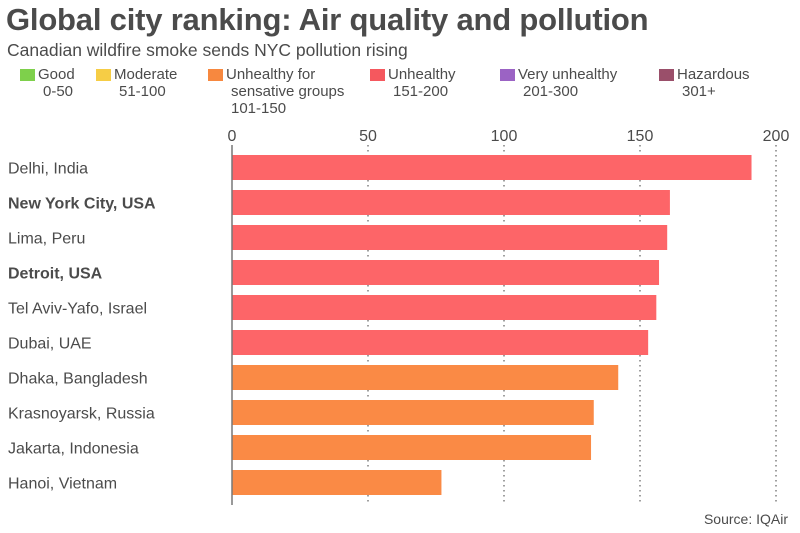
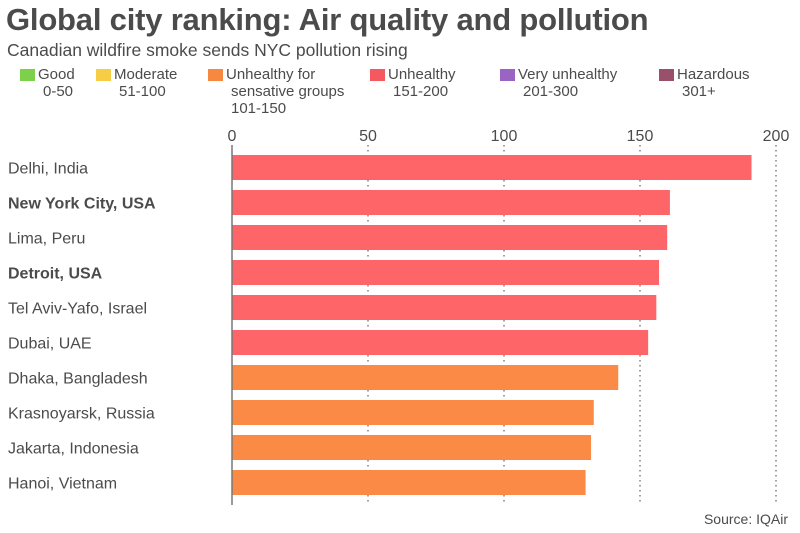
Hanoi, Vietnam: 77 -> 130
